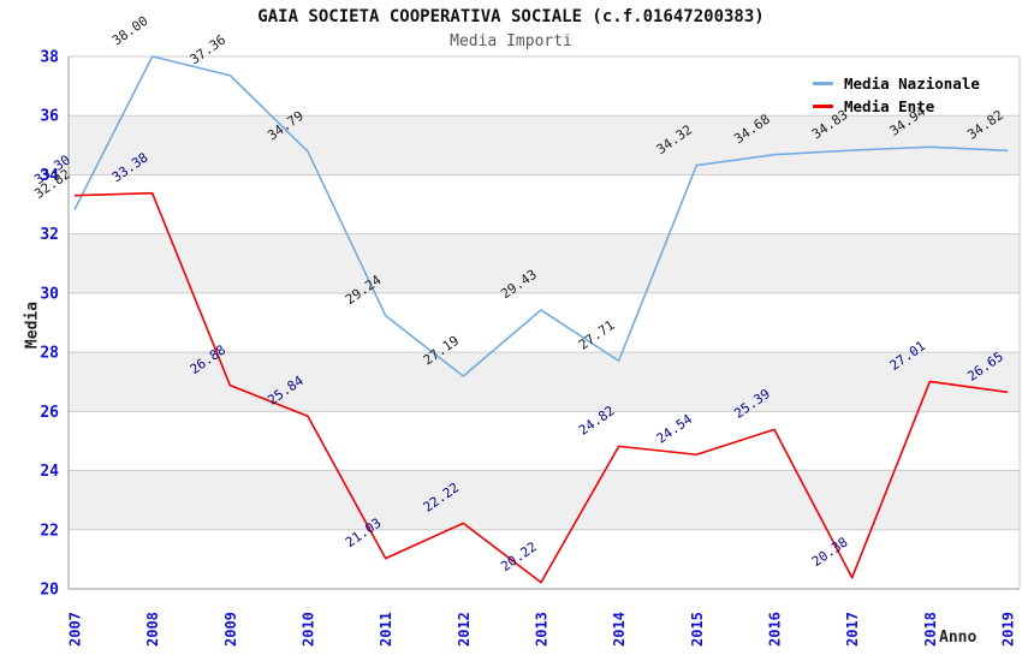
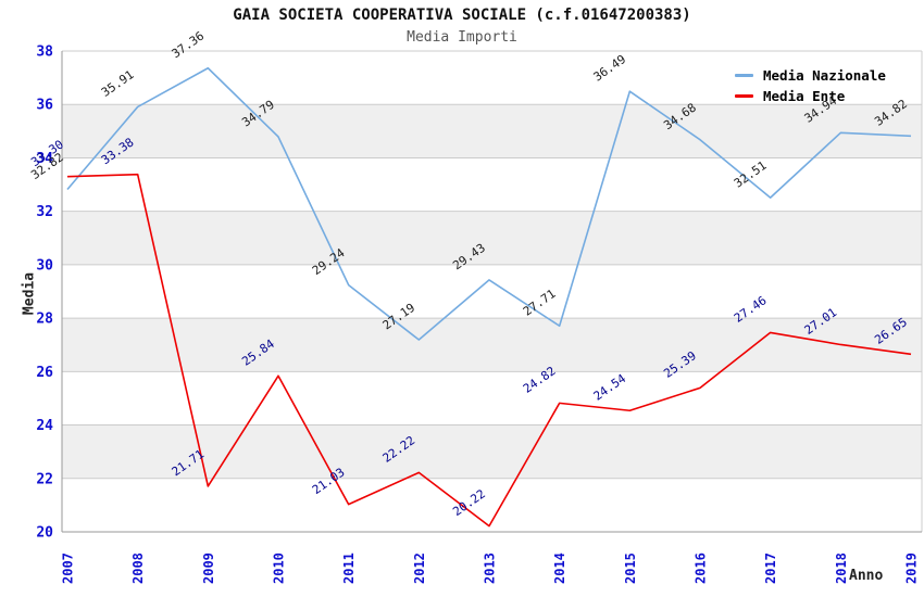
Media Nazionale/2008: 38.00 -> 35.91
Media Ente/2009: 26.88 -> 21.71
Media Nazionale/2015: 34.32 -> 36.49
Media Nazionale/2017: 34.83 -> 32.51
Media Ente/2017: 20.38 -> 27.46
